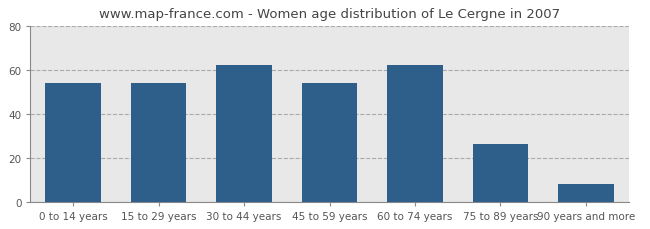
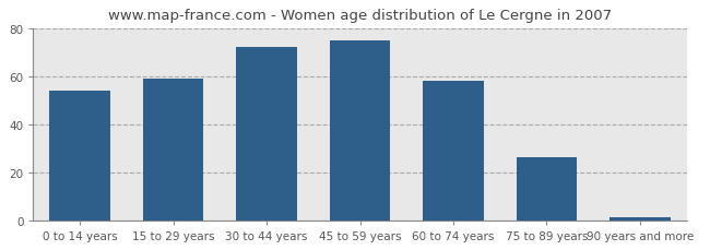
15 to 29 years: 54 -> 59
30 to 44 years: 62 -> 72
45 to 59 years: 54 -> 75
60 to 74 years: 62 -> 58
90 years and more: 8 -> 1
